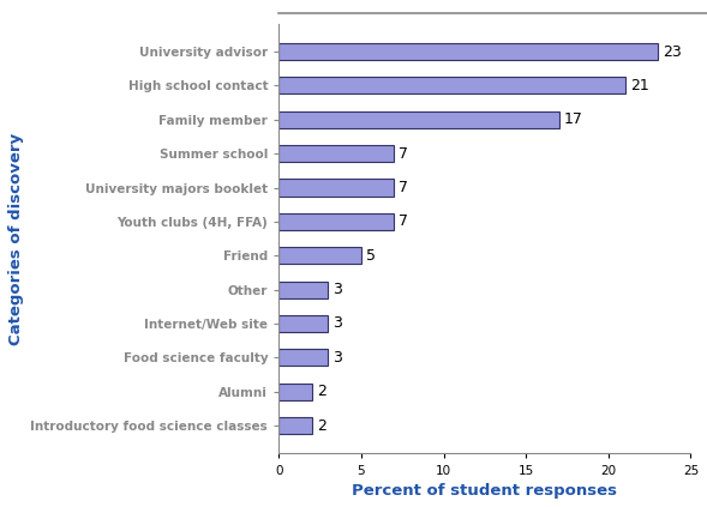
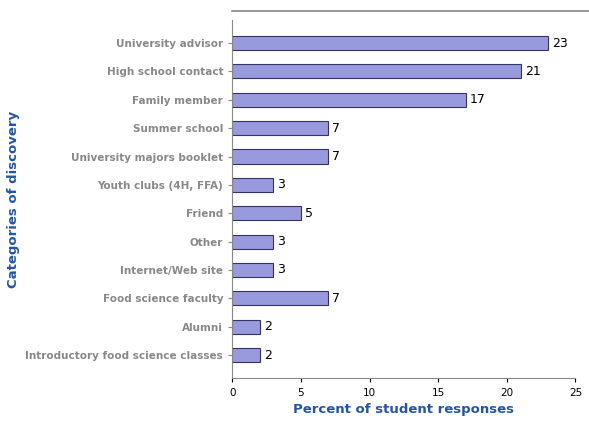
Youth clubs (4H, FFA): 7 -> 3
Food science faculty: 3 -> 7
